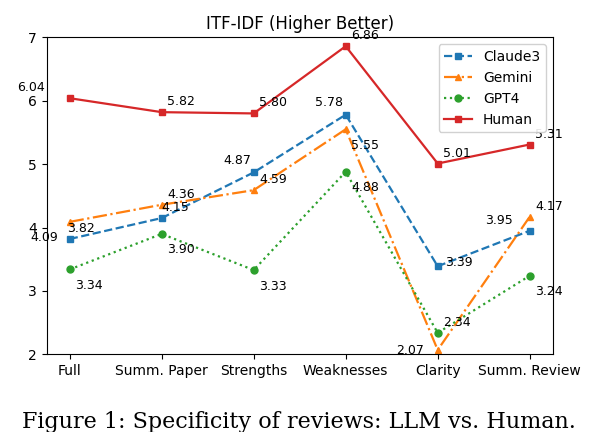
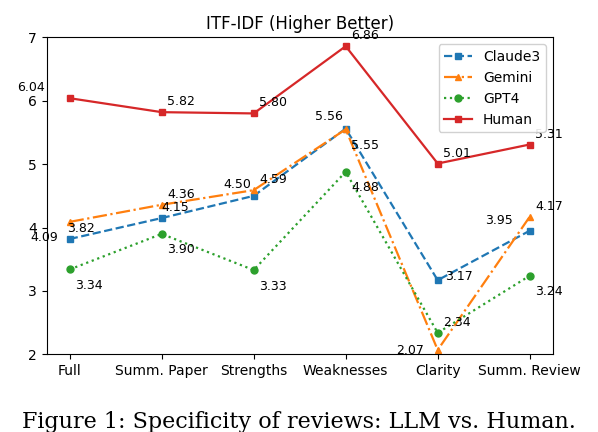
Claude3/Strengths: 4.87 -> 4.50
Claude3/Weaknesses: 5.78 -> 5.56
Claude3/Clarity: 3.39 -> 3.17
